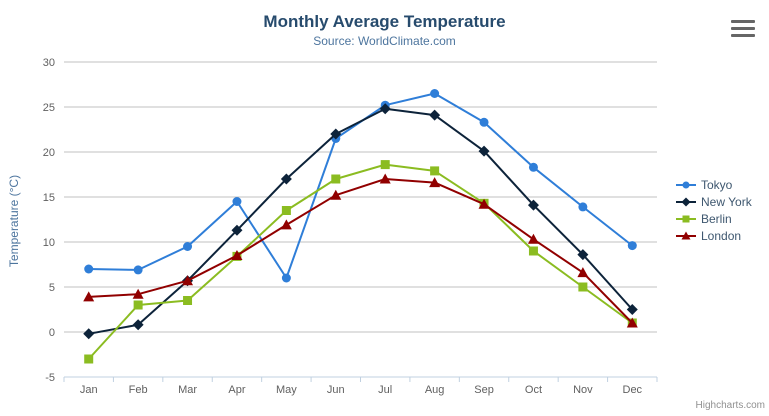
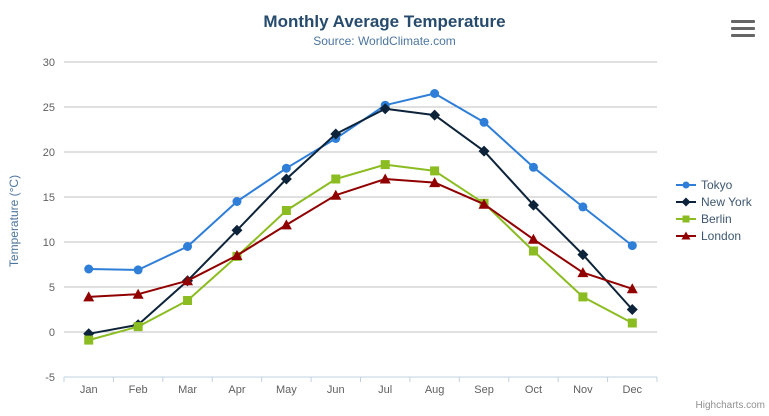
Berlin/Jan: -3 -> -1
Berlin/Feb: 3 -> 1
Tokyo/May: 6 -> 18
Berlin/Nov: 5 -> 4
London/Dec: 1 -> 5
